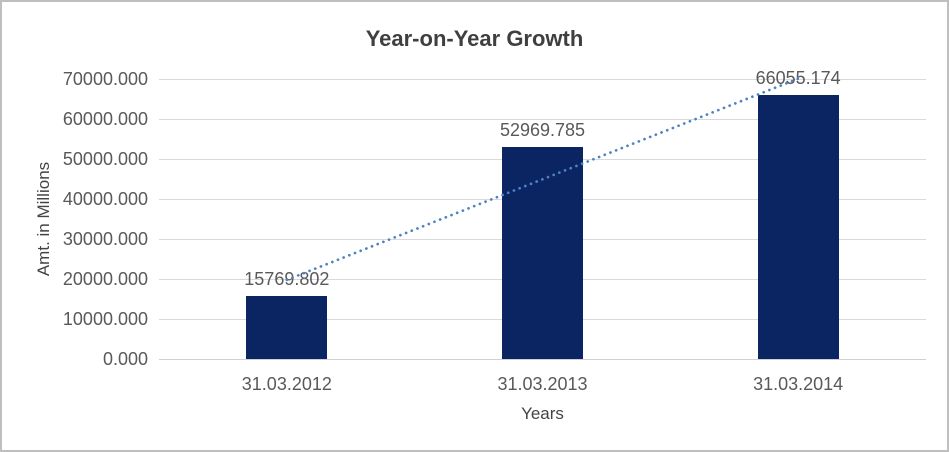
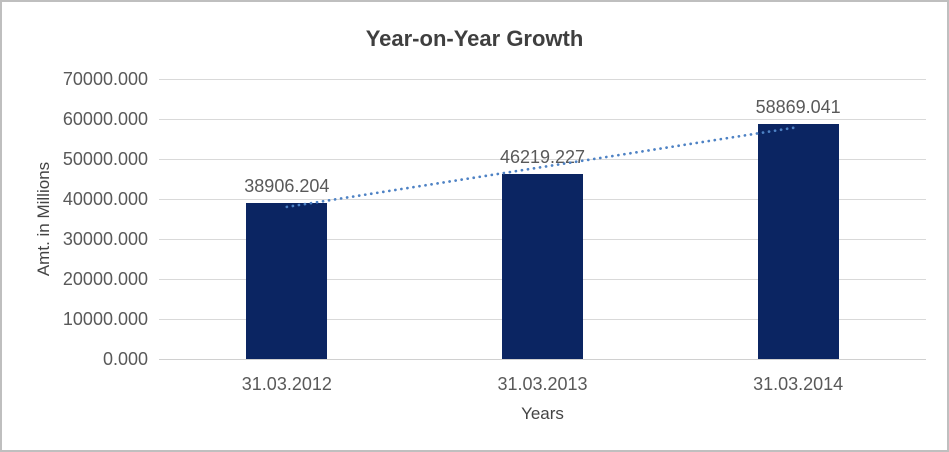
31.03.2012: 15769.802 -> 38906.204
31.03.2013: 52969.785 -> 46219.227
31.03.2014: 66055.174 -> 58869.041
